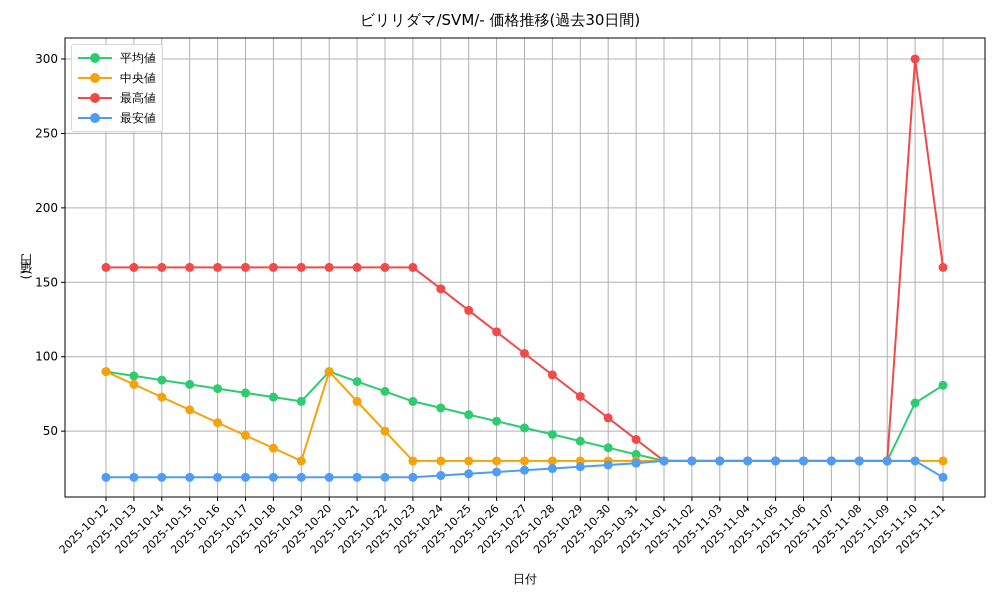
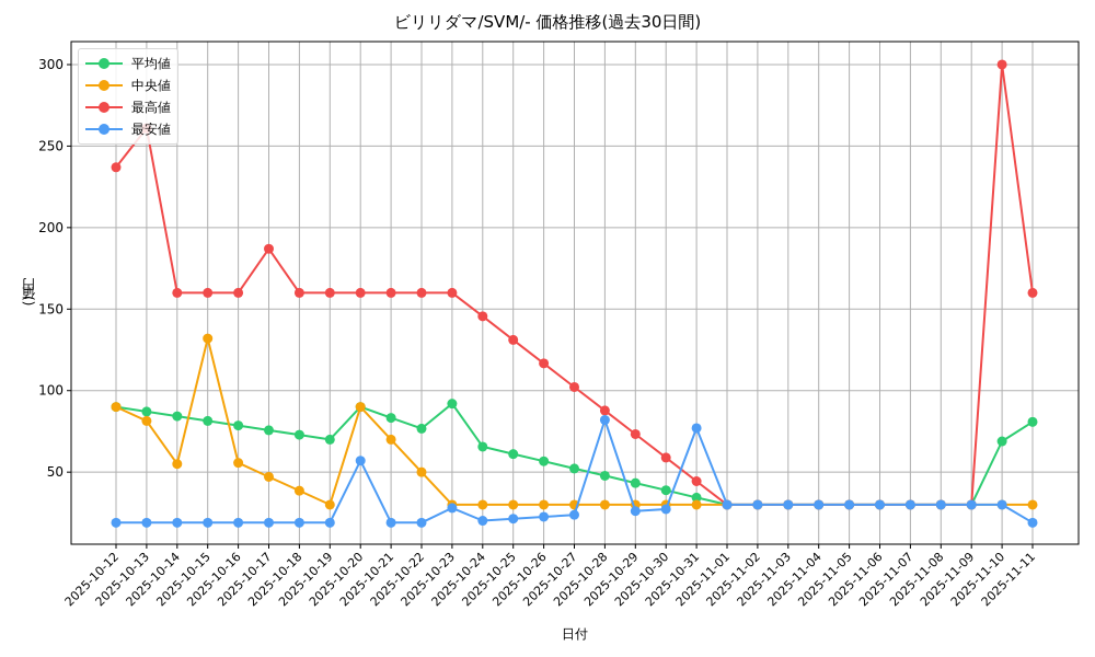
最高値/2025-10-12: 160 -> 237
最高値/2025-10-13: 160 -> 261
中央値/2025-10-14: 73 -> 55
中央値/2025-10-15: 64 -> 132
最高値/2025-10-17: 160 -> 187
最安値/2025-10-20: 19 -> 57
平均値/2025-10-23: 70 -> 92
最安値/2025-10-23: 19 -> 28
最安値/2025-10-28: 25 -> 82
最安値/2025-10-31: 28 -> 77
